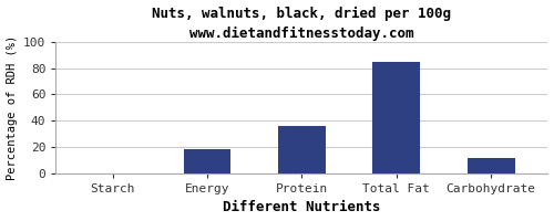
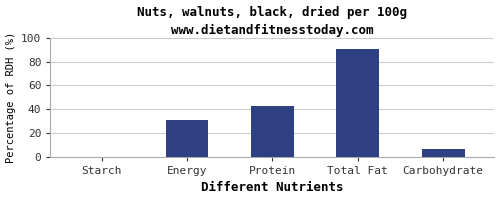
Energy: 18 -> 31
Protein: 36 -> 43
Total Fat: 85 -> 91
Carbohydrate: 12 -> 7
